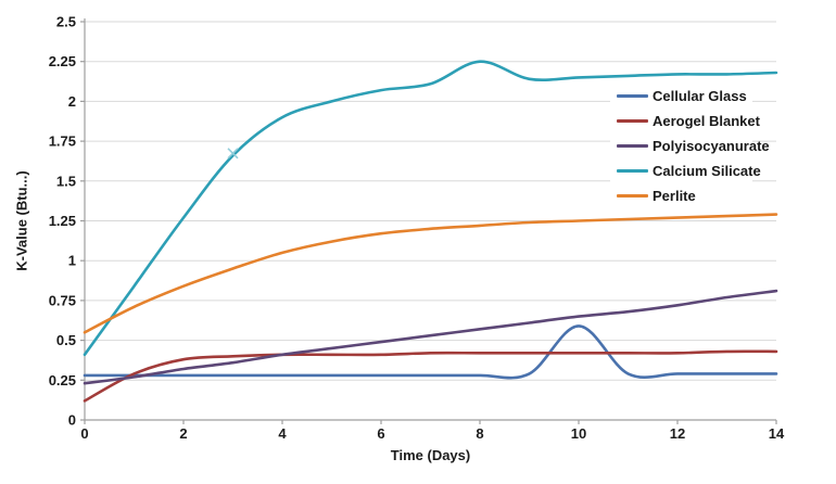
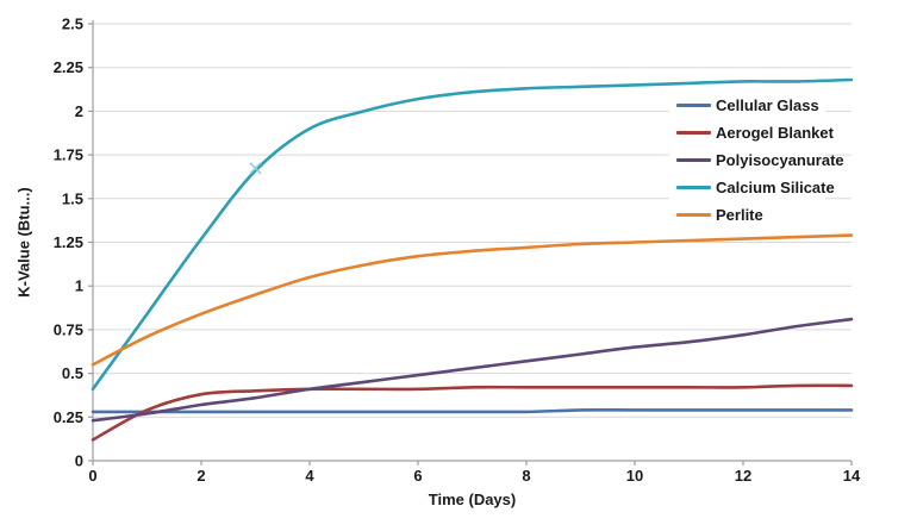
Calcium Silicate/8: 2.25 -> 2.13
Cellular Glass/10: 0.59 -> 0.29
